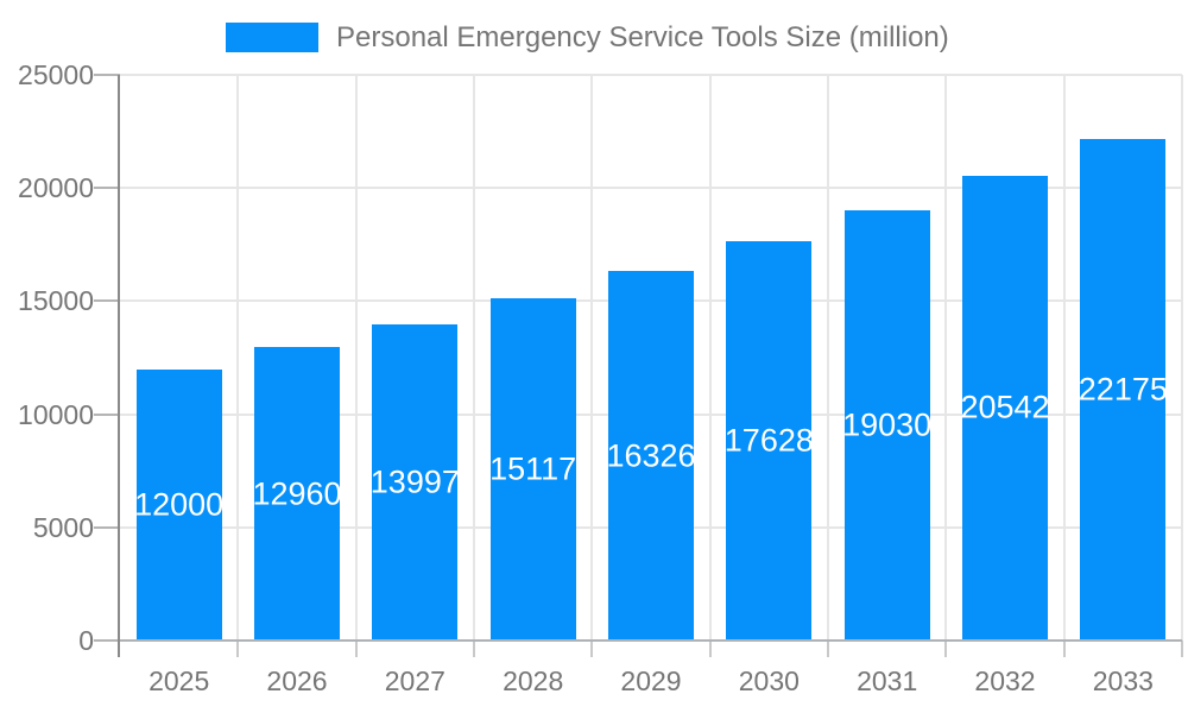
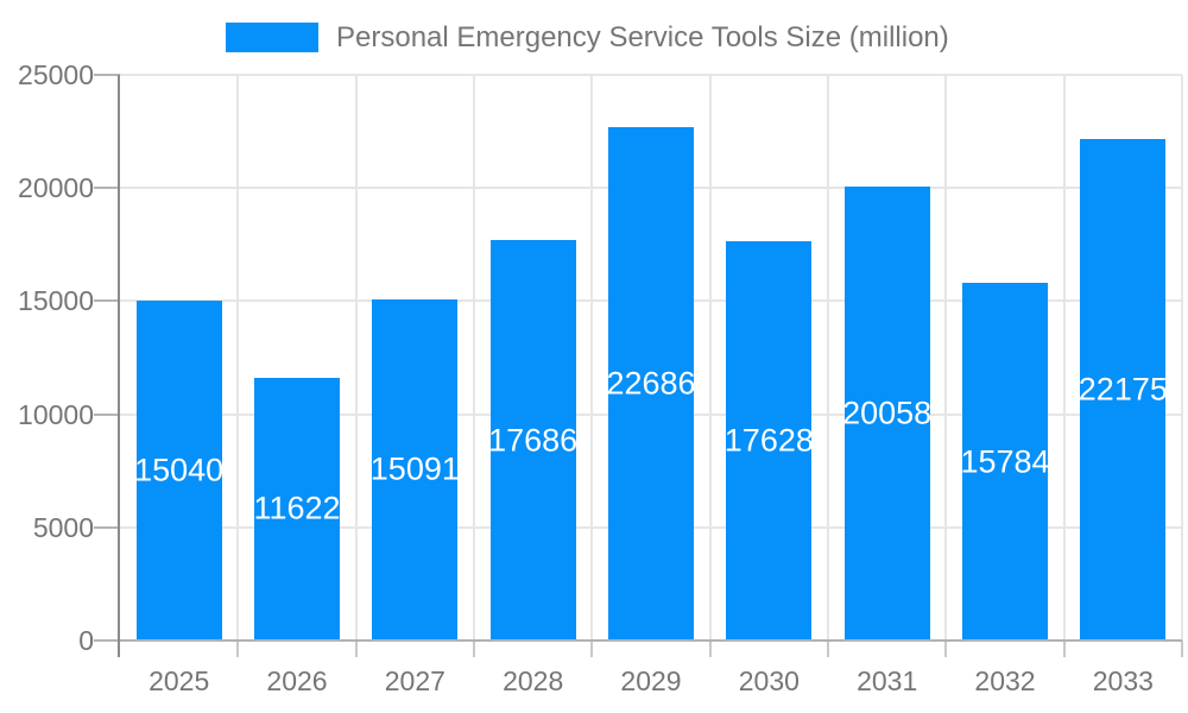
2025: 12000 -> 15040
2026: 12960 -> 11622
2027: 13997 -> 15091
2028: 15117 -> 17686
2029: 16326 -> 22686
2031: 19030 -> 20058
2032: 20542 -> 15784
